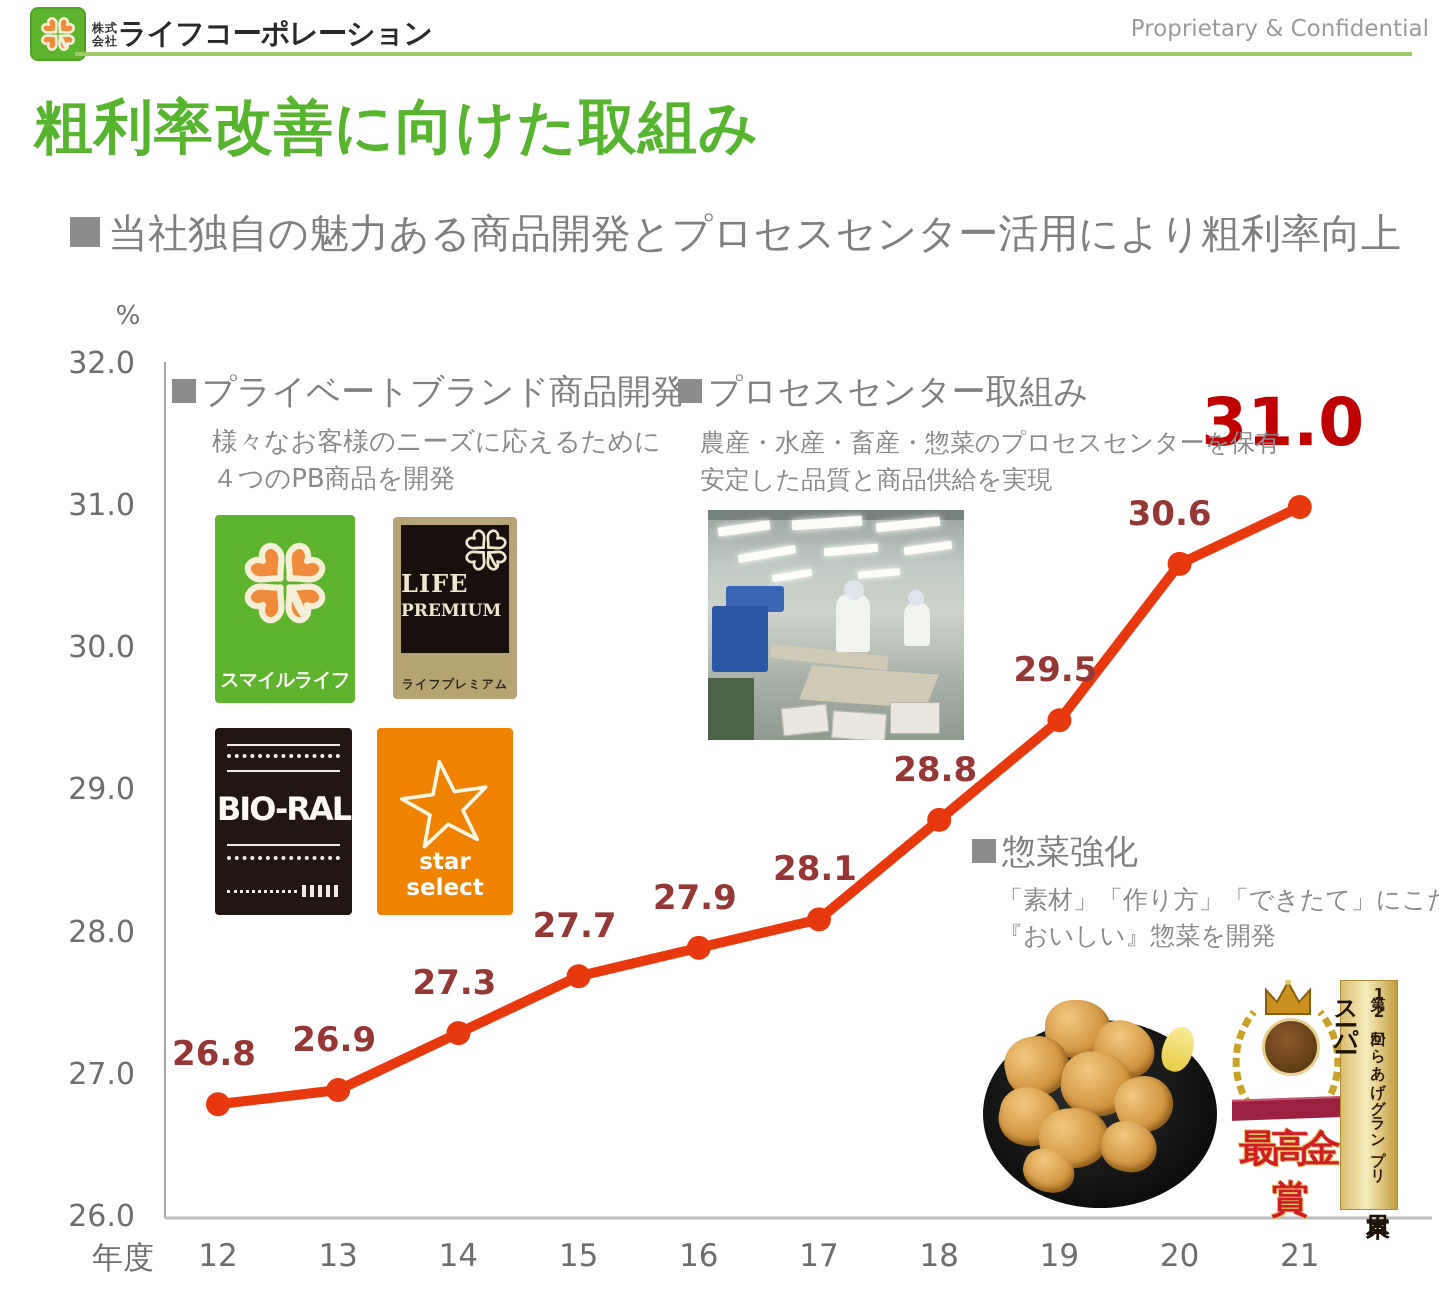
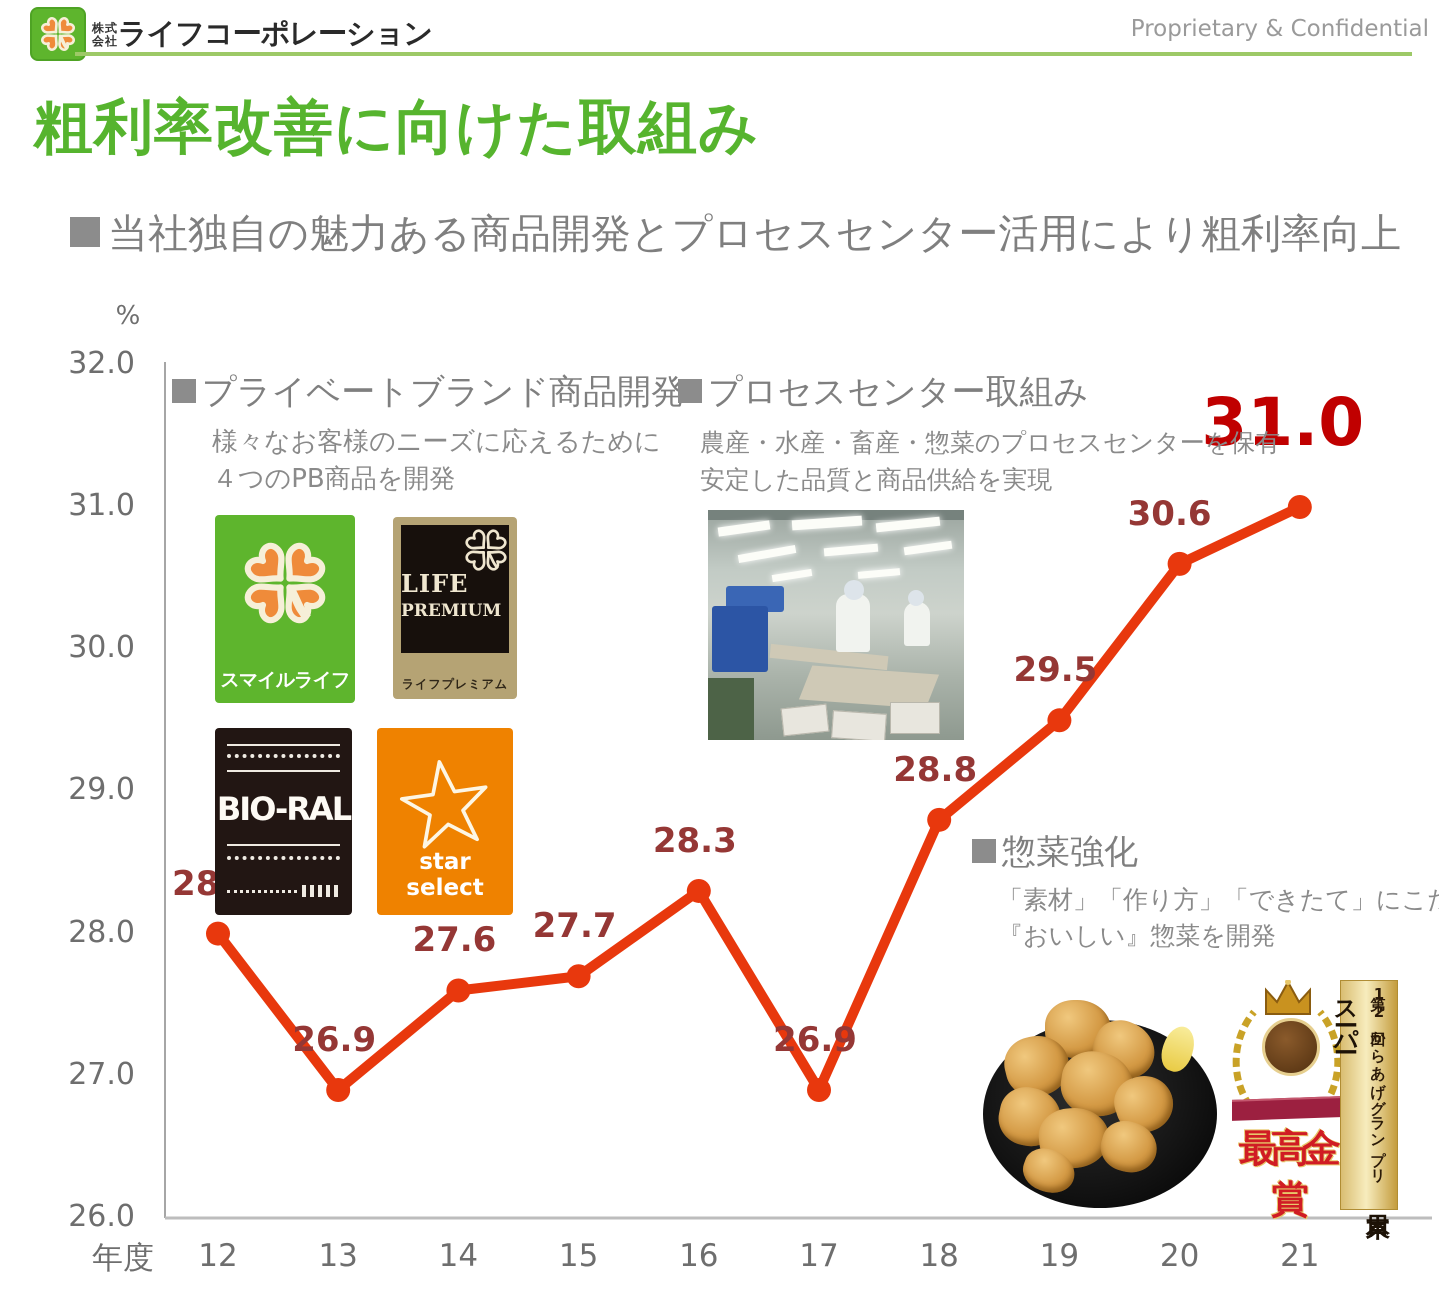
12: 26.8 -> 28.0
14: 27.3 -> 27.6
16: 27.9 -> 28.3
17: 28.1 -> 26.9
